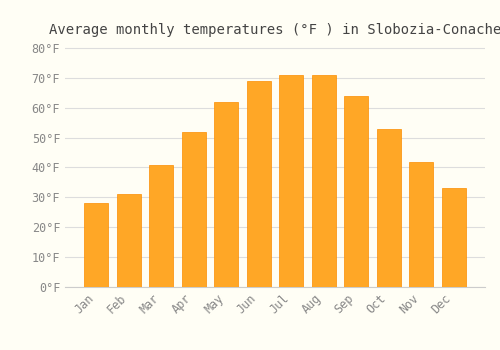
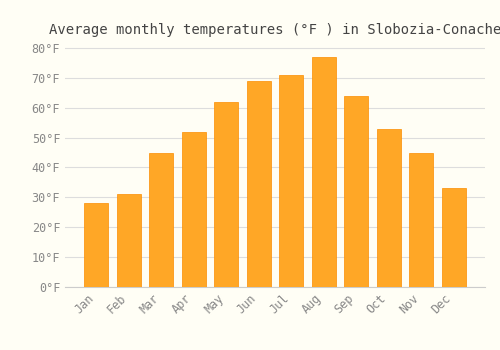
Mar: 41°F -> 45°F
Aug: 71°F -> 77°F
Nov: 42°F -> 45°F
